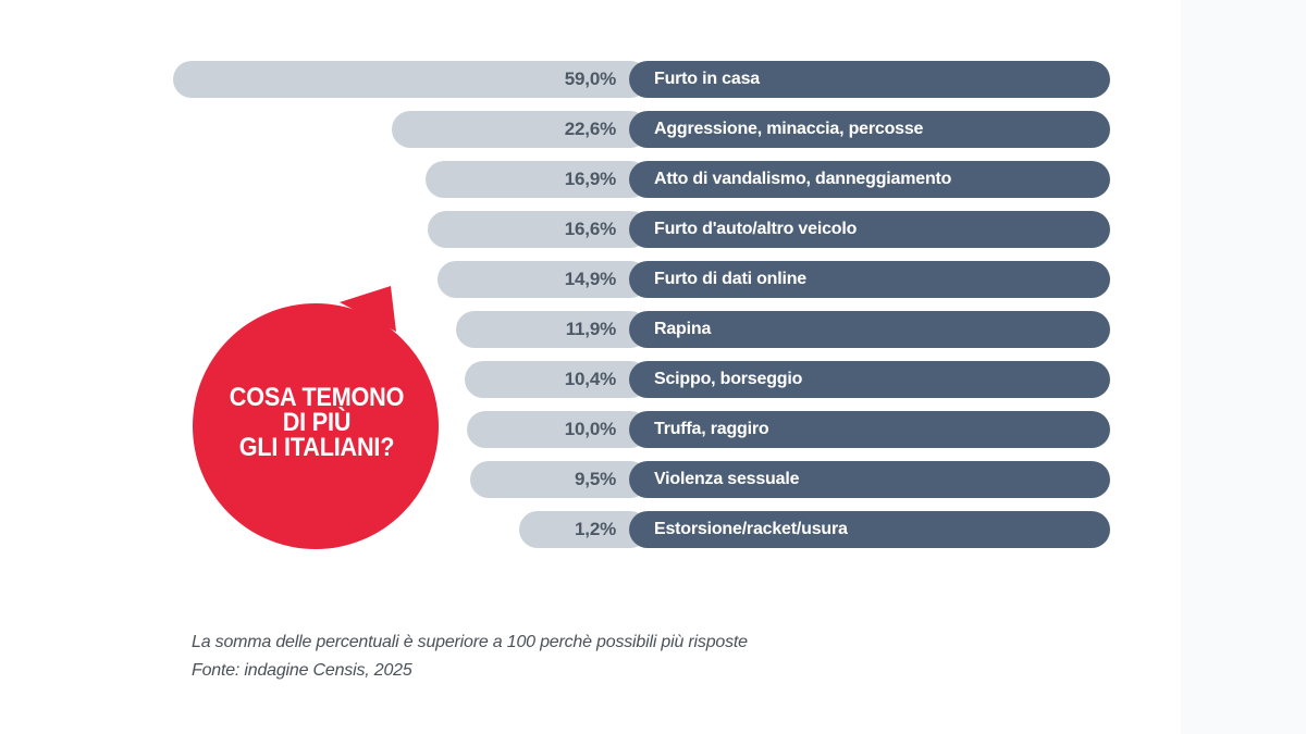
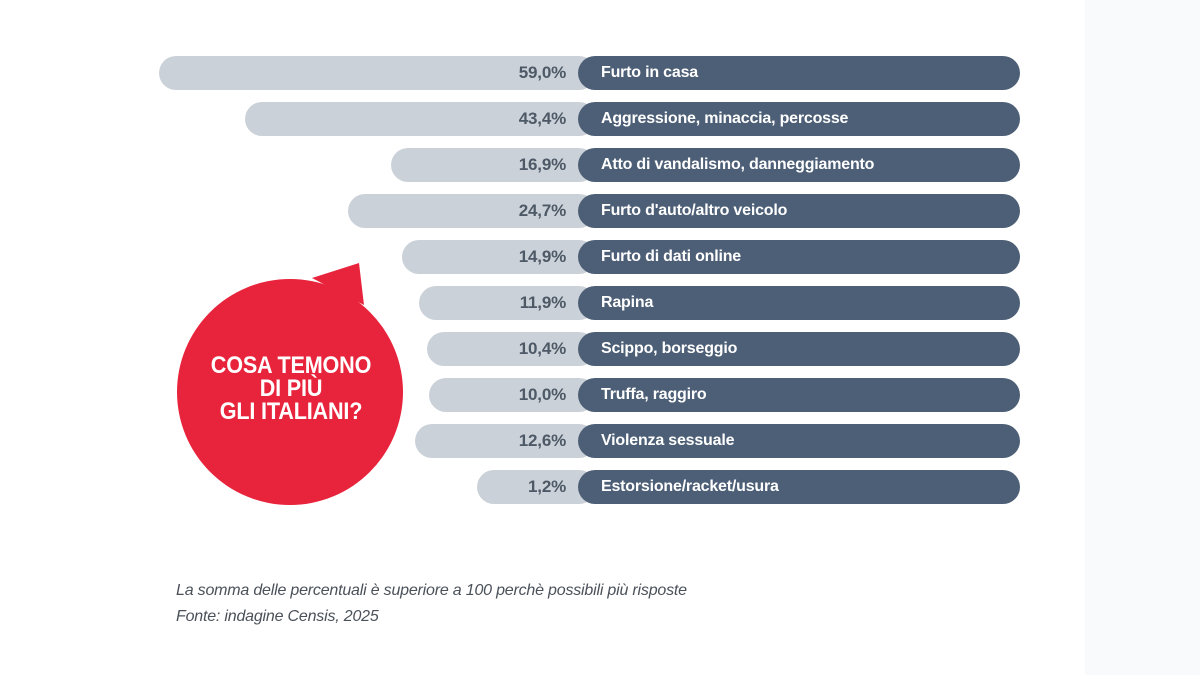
Aggressione, minaccia, percosse: 22,6% -> 43,4%
Furto d'auto/altro veicolo: 16,6% -> 24,7%
Violenza sessuale: 9,5% -> 12,6%
